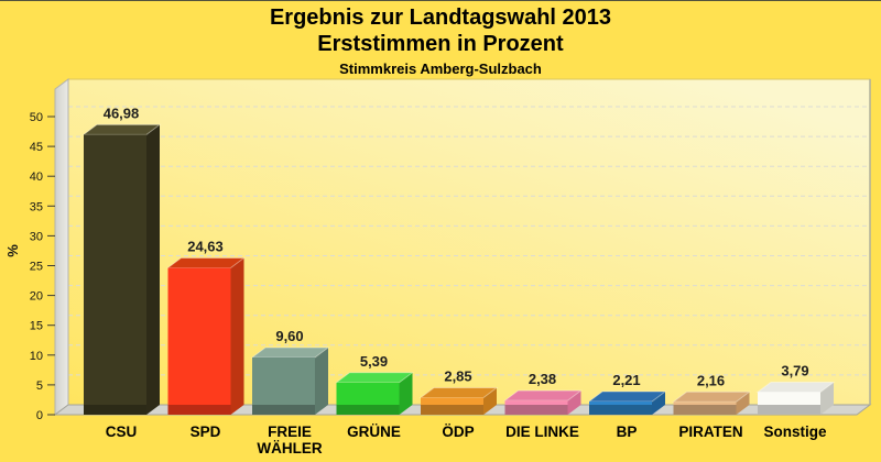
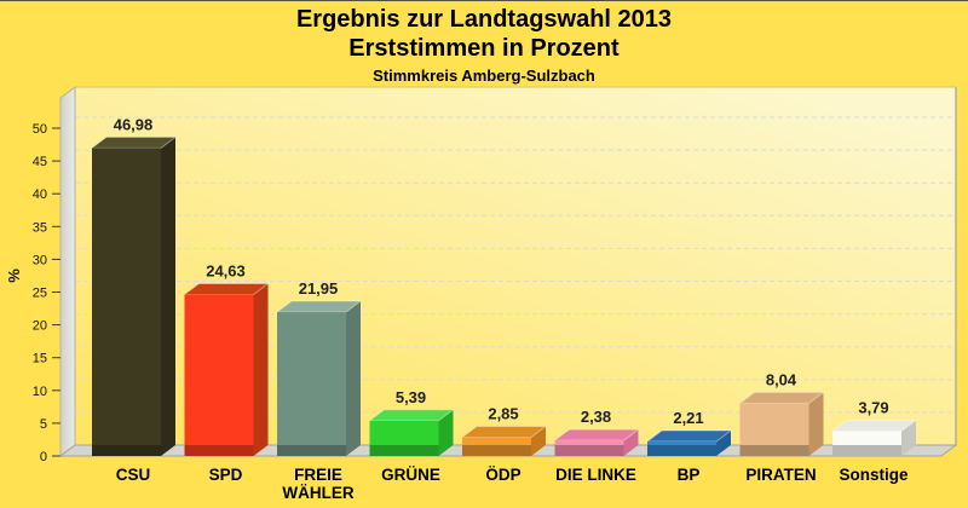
FREIE WÄHLER: 9,60 -> 21,95
PIRATEN: 2,16 -> 8,04
